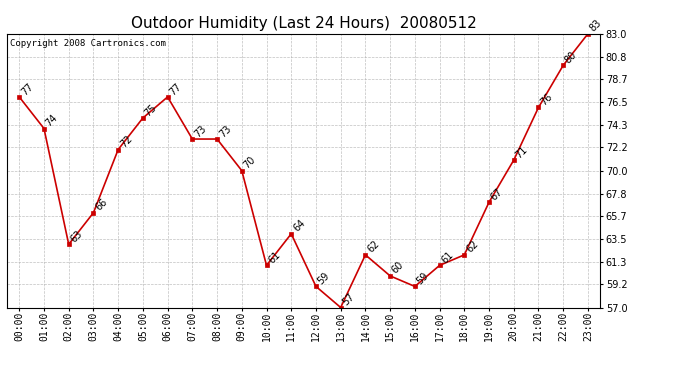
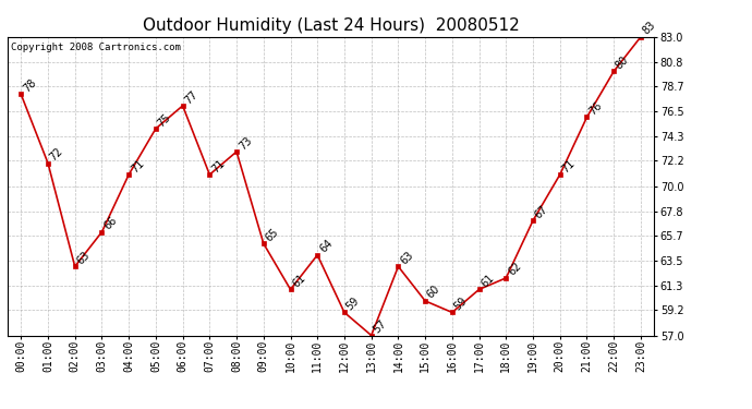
00:00: 77 -> 78
01:00: 74 -> 72
04:00: 72 -> 71
07:00: 73 -> 71
09:00: 70 -> 65
14:00: 62 -> 63
